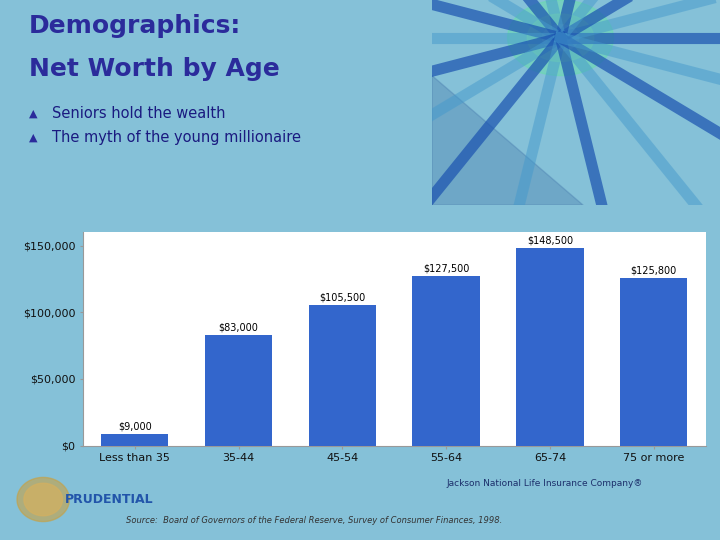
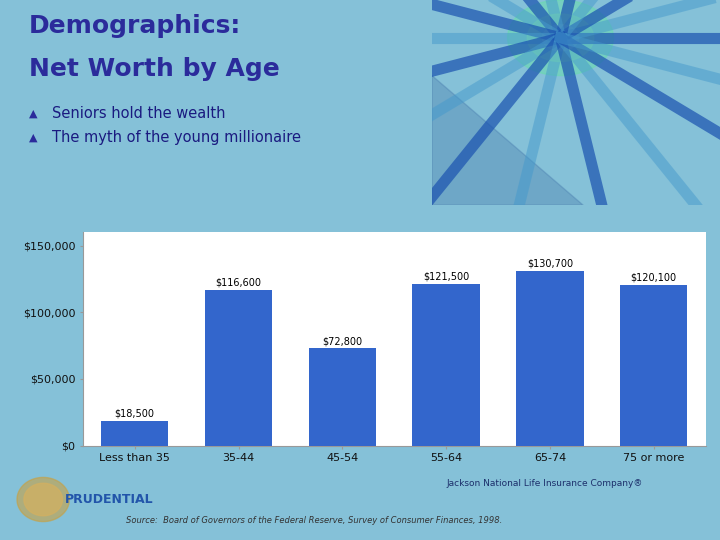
Less than 35: $9,000 -> $18,500
35-44: $83,000 -> $116,600
45-54: $105,500 -> $72,800
55-64: $127,500 -> $121,500
65-74: $148,500 -> $130,700
75 or more: $125,800 -> $120,100
